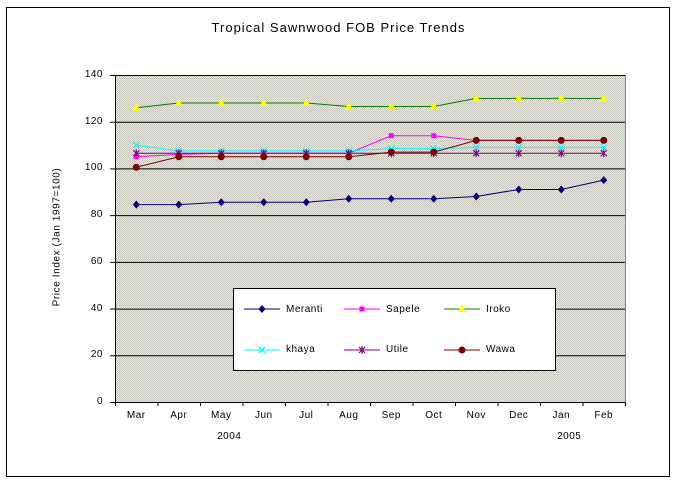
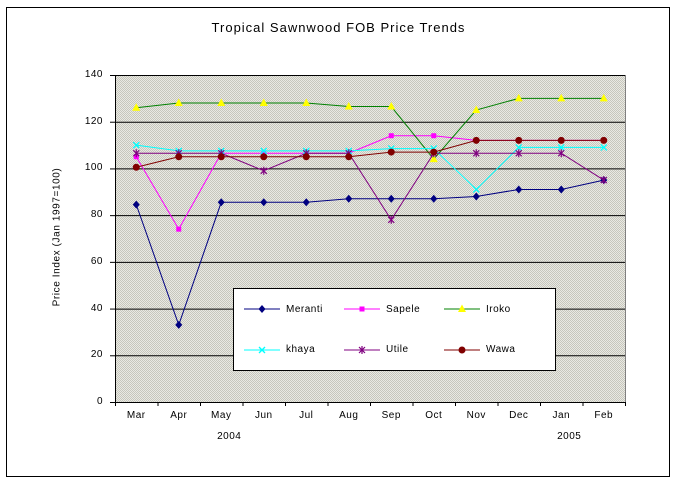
Meranti/Apr: 84 -> 33
Sapele/Apr: 106 -> 74
Utile/Jun: 106 -> 99
Utile/Sep: 106 -> 78
Iroko/Oct: 126 -> 104
Iroko/Nov: 130 -> 125
khaya/Nov: 109 -> 91
Utile/Feb: 106 -> 95
